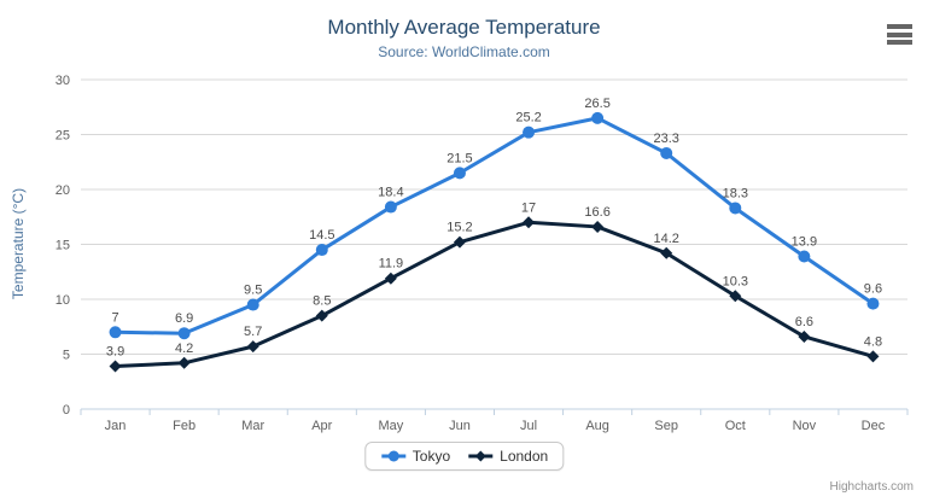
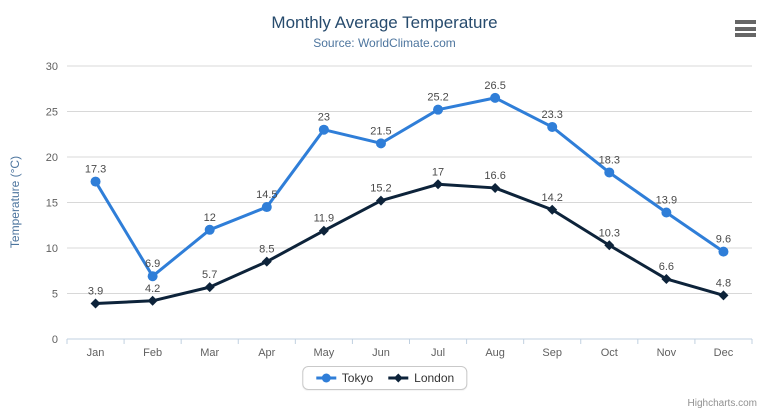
Tokyo/Jan: 7 -> 17.3
Tokyo/Mar: 9.5 -> 12
Tokyo/May: 18.4 -> 23
